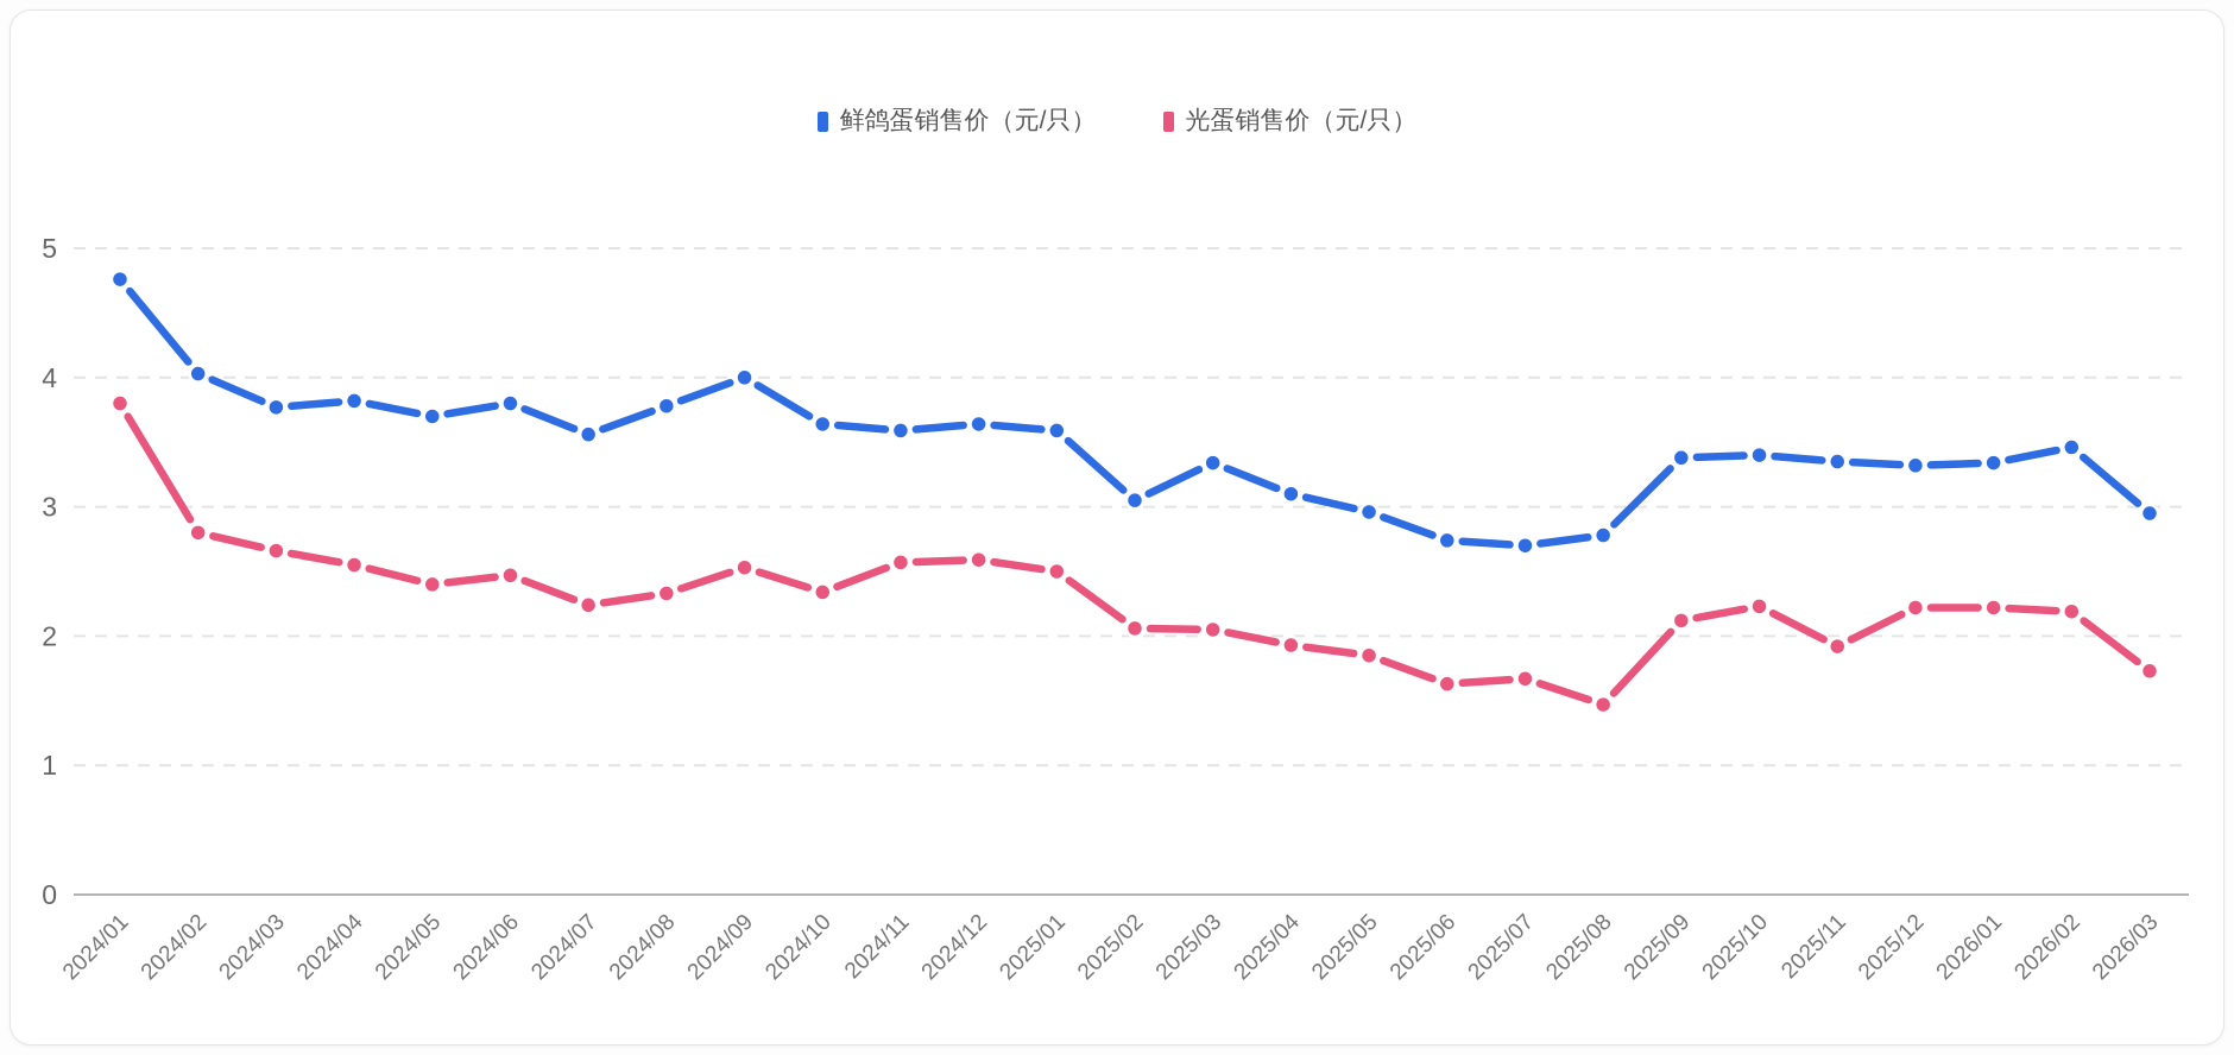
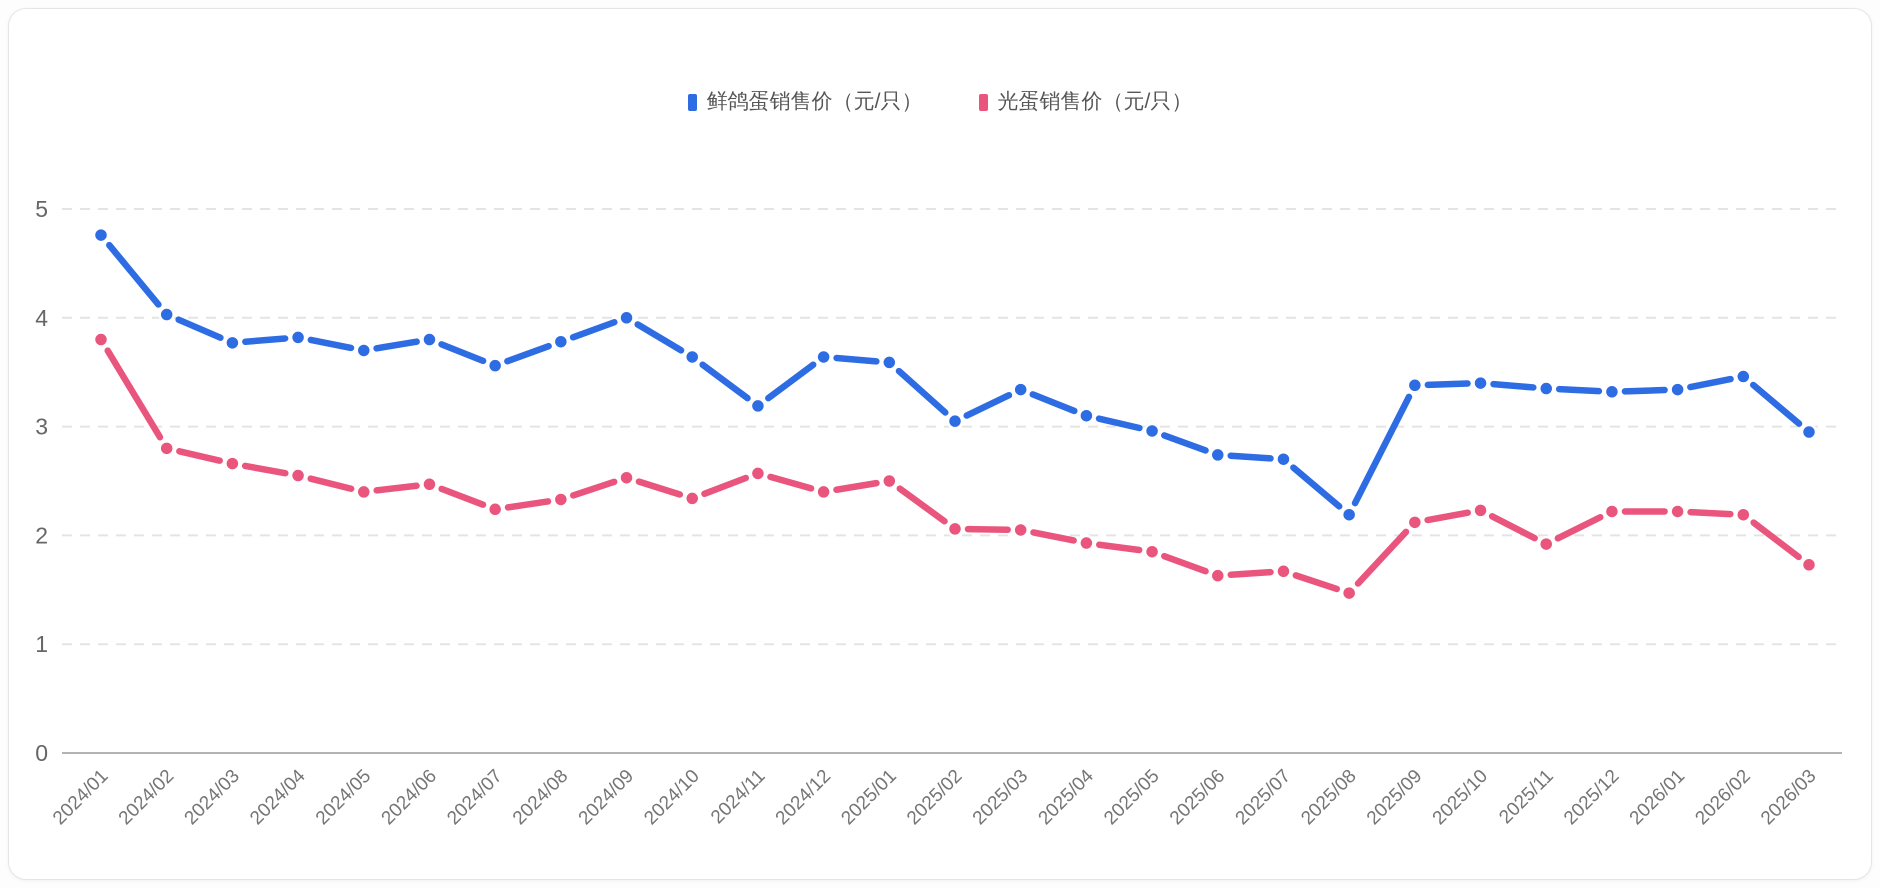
鲜鸽蛋销售价（元/只）/2024/11: 3.59 -> 3.19
光蛋销售价（元/只）/2024/12: 2.59 -> 2.40
鲜鸽蛋销售价（元/只）/2025/08: 2.78 -> 2.19
